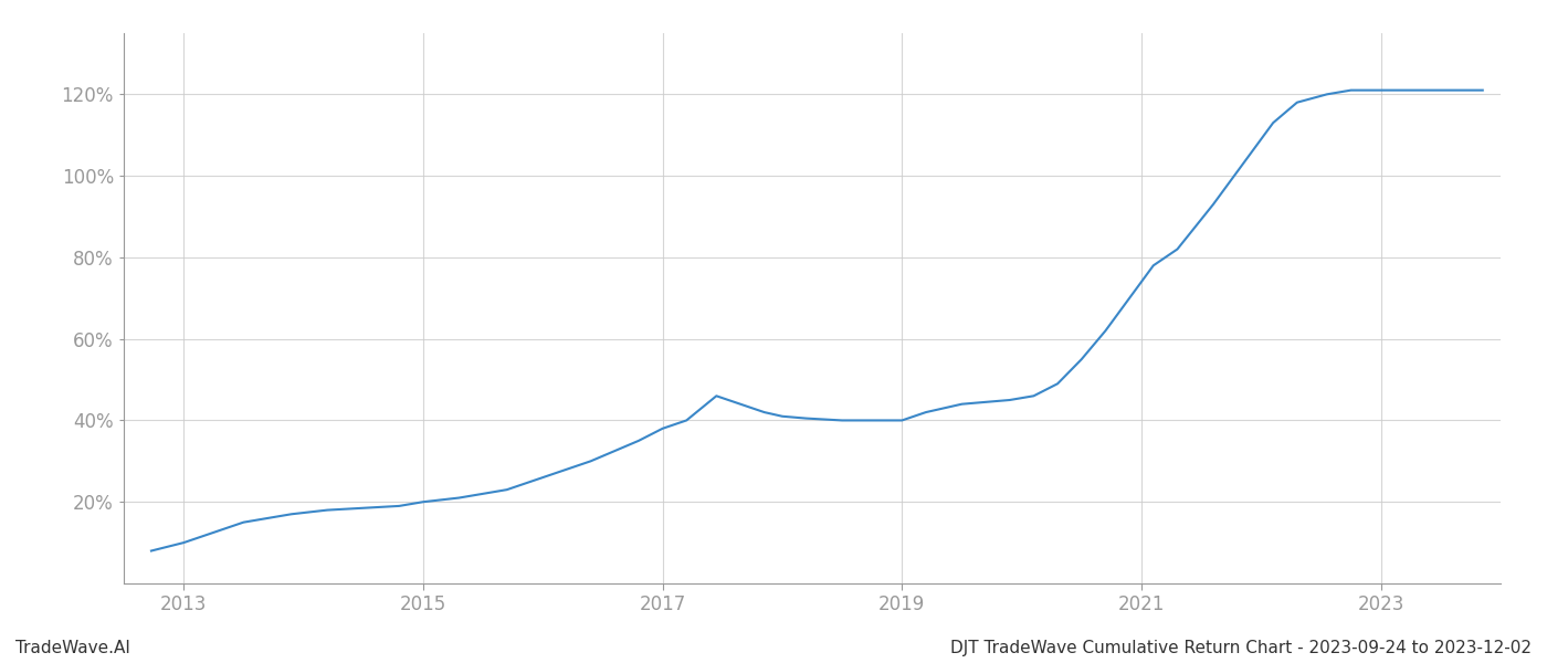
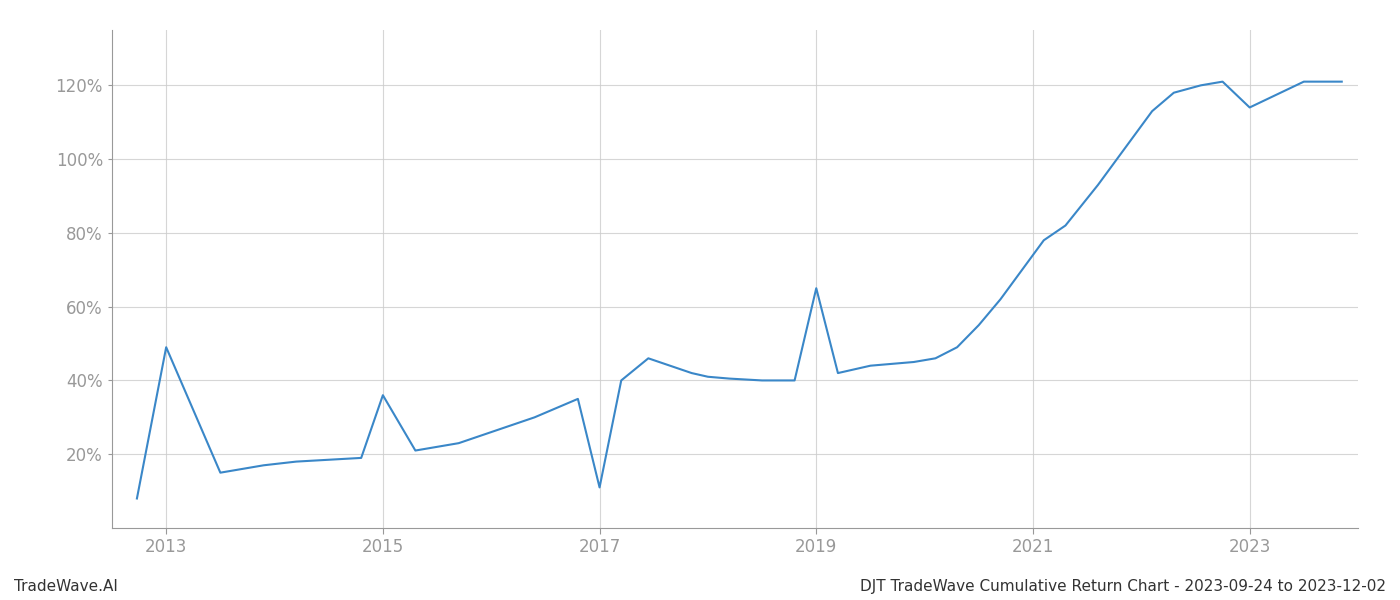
2013: 10.0% -> 49.0%
2015: 20.0% -> 36.0%
2017: 38.0% -> 11.0%
2019: 40.0% -> 65.0%
2023: 121.0% -> 114.0%
